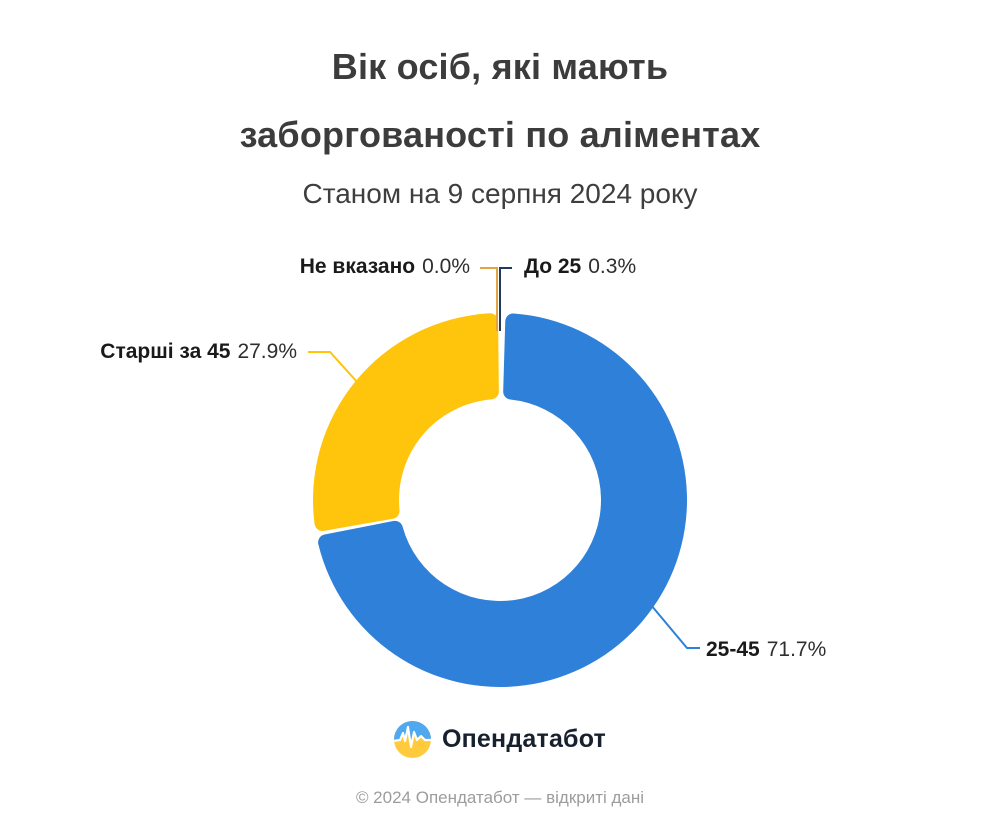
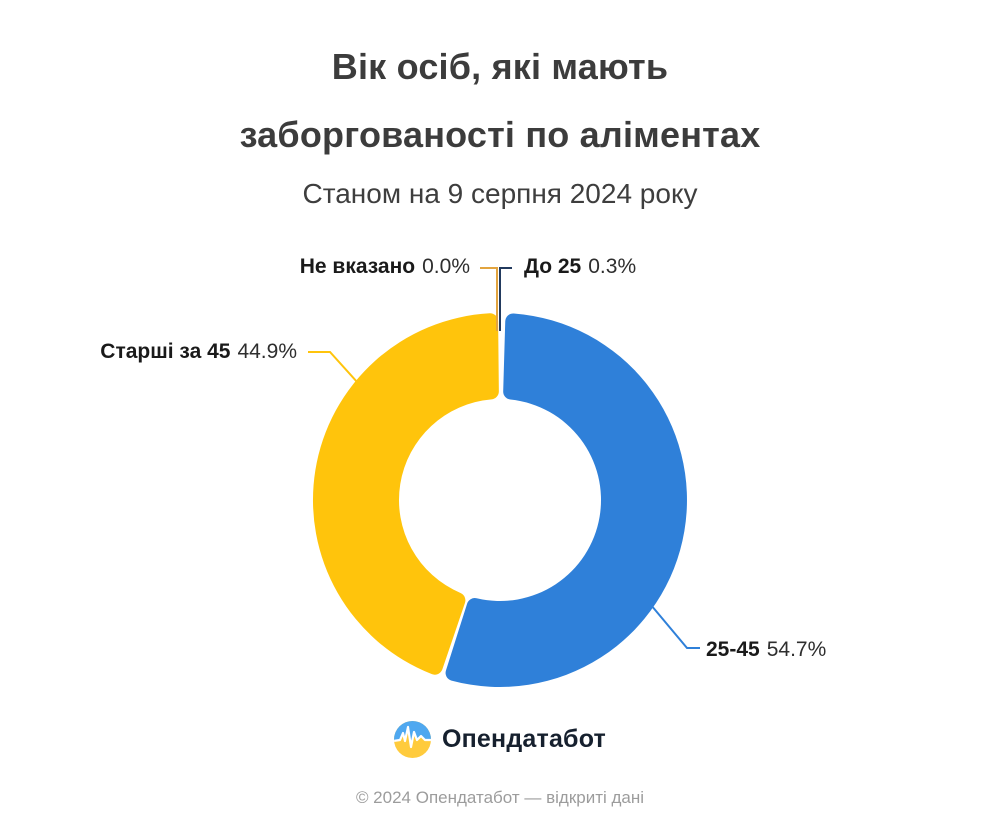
25-45: 71.7% -> 54.7%
Старші за 45: 27.9% -> 44.9%
